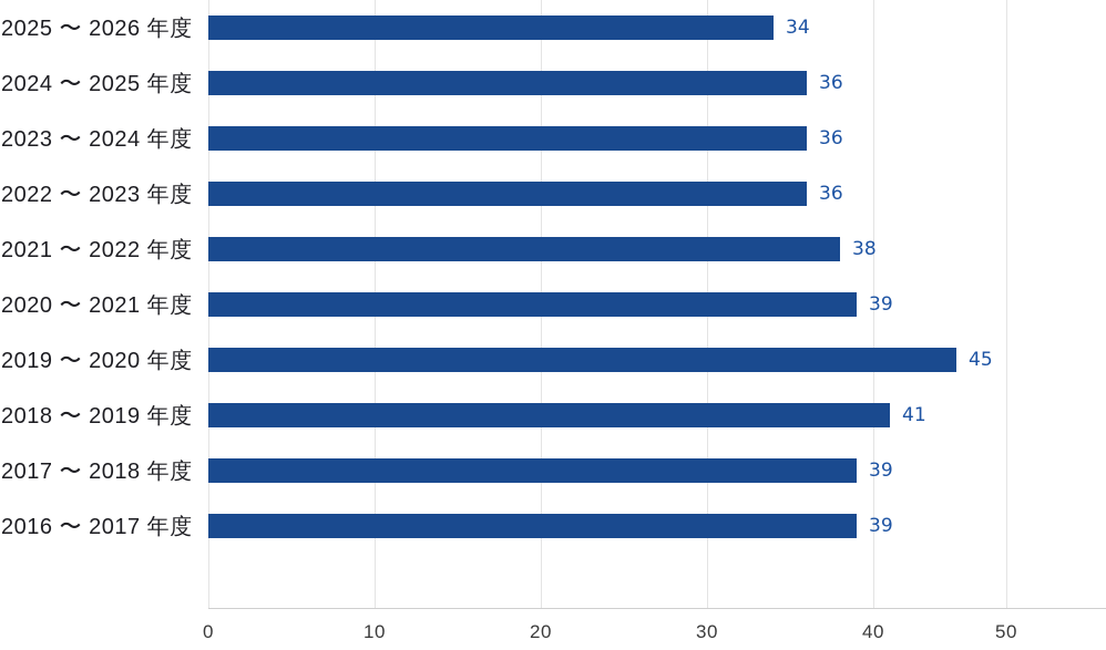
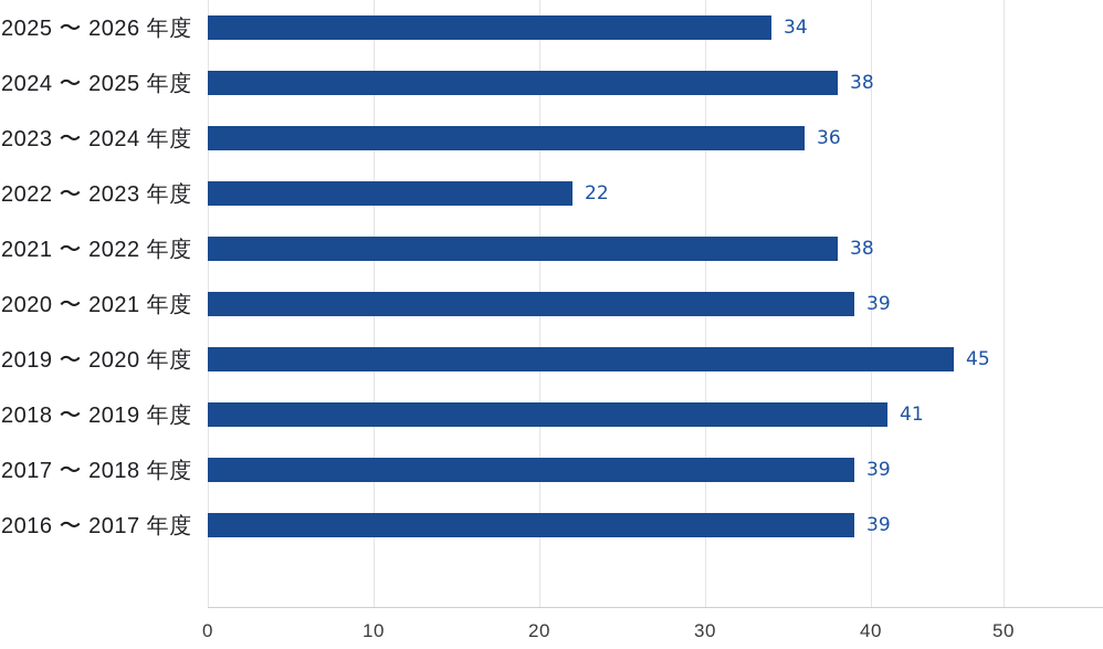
2024 〜 2025 年度: 36 -> 38
2022 〜 2023 年度: 36 -> 22
